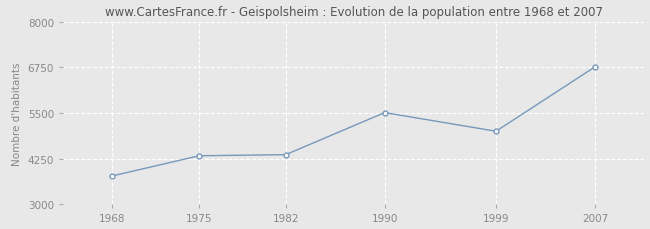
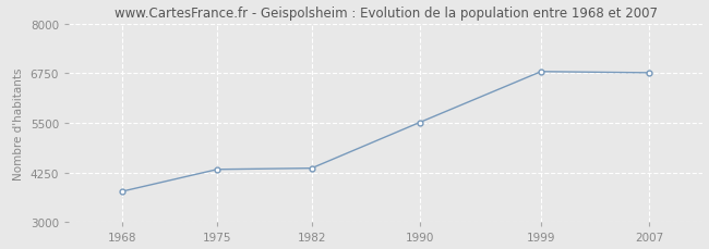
1999: 5000 -> 6790
